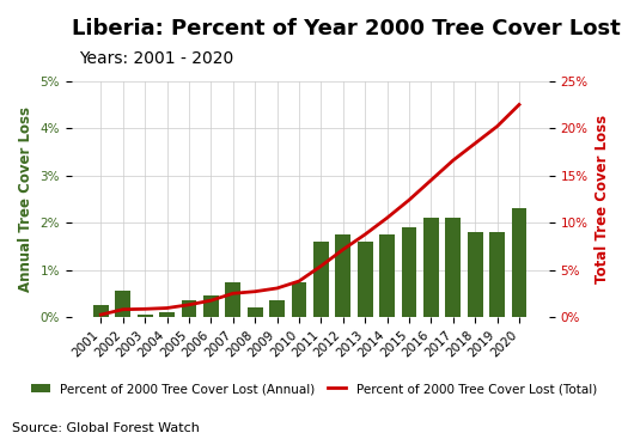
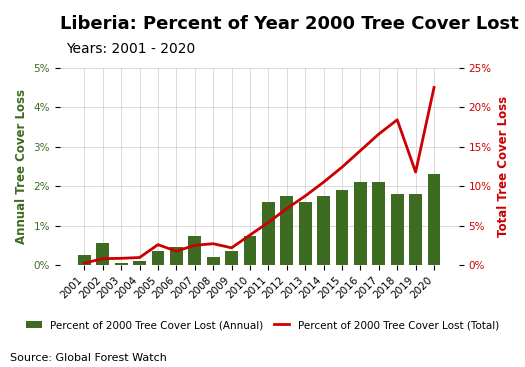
Percent of 2000 Tree Cover Lost (Total)/2005: 1.3% -> 2.6%
Percent of 2000 Tree Cover Lost (Total)/2009: 3.1% -> 2.2%
Percent of 2000 Tree Cover Lost (Total)/2019: 20.2% -> 11.8%
